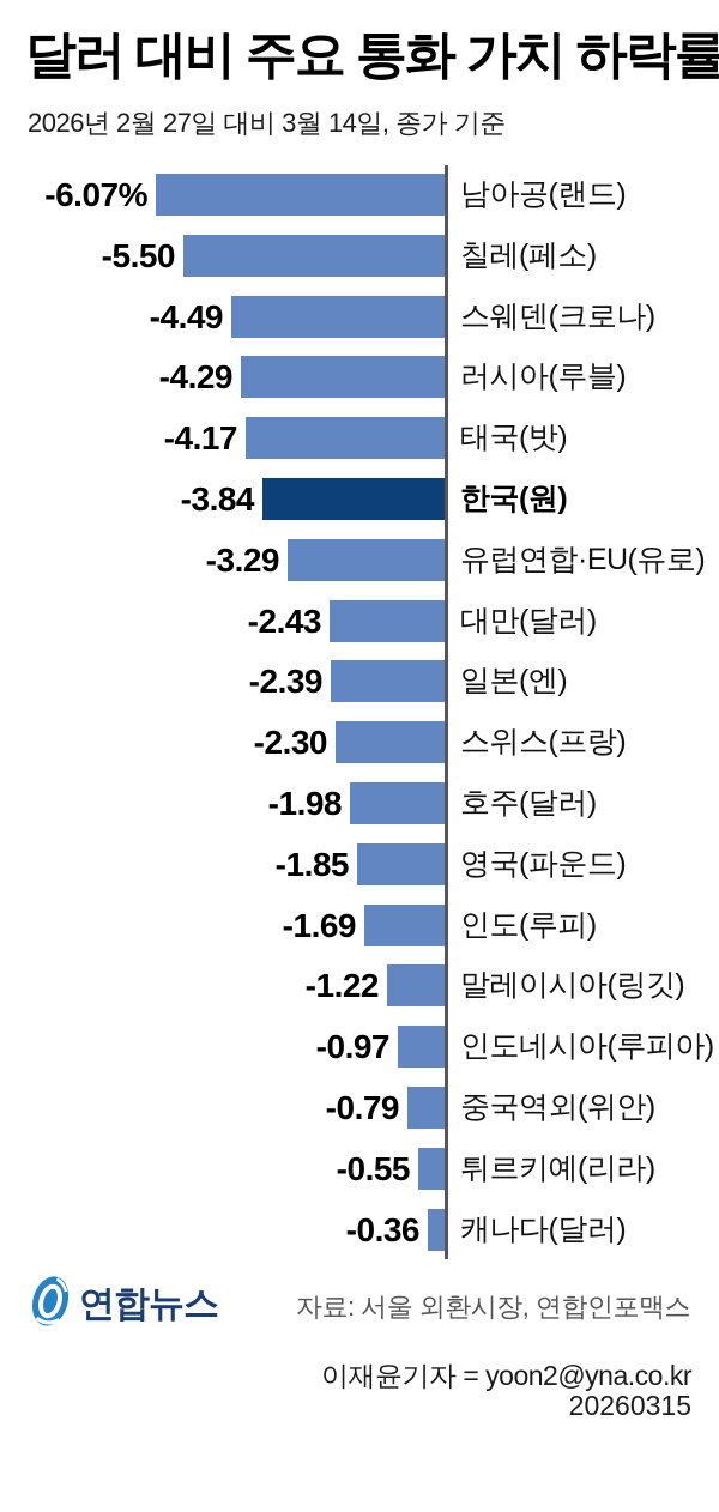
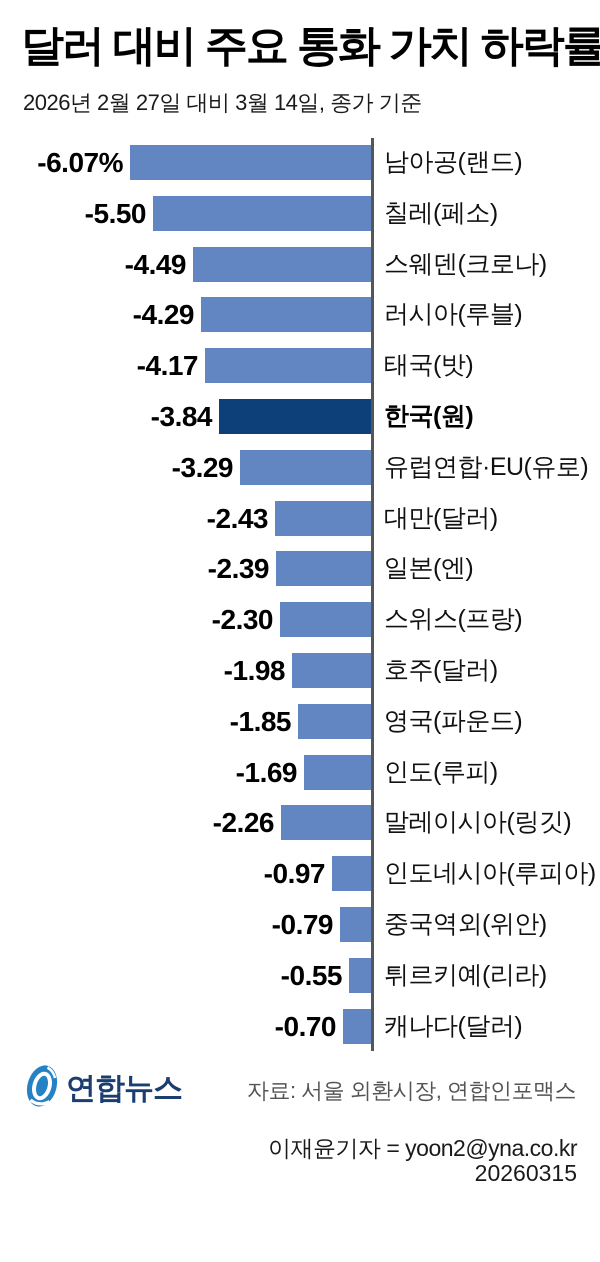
말레이시아(링깃): -1.22 -> -2.26
캐나다(달러): -0.36 -> -0.70
